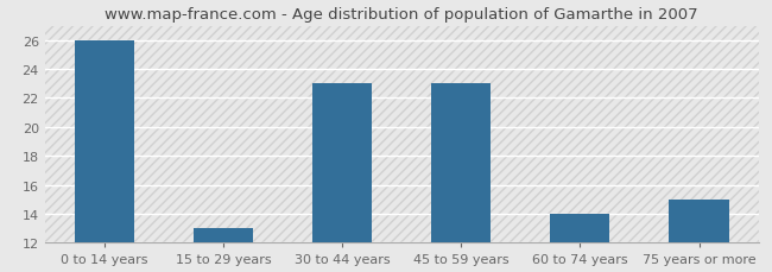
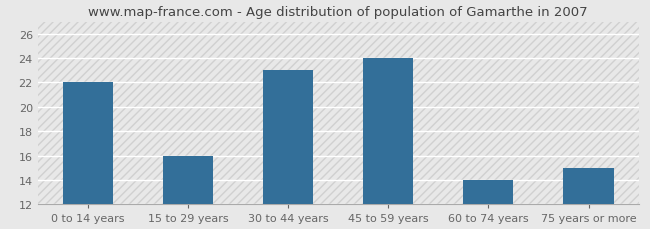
0 to 14 years: 26 -> 22
15 to 29 years: 13 -> 16
45 to 59 years: 23 -> 24
